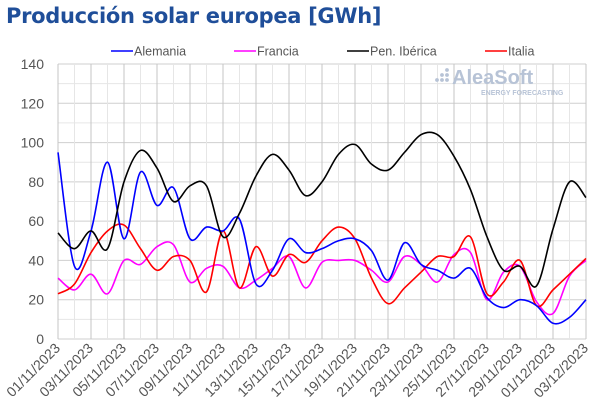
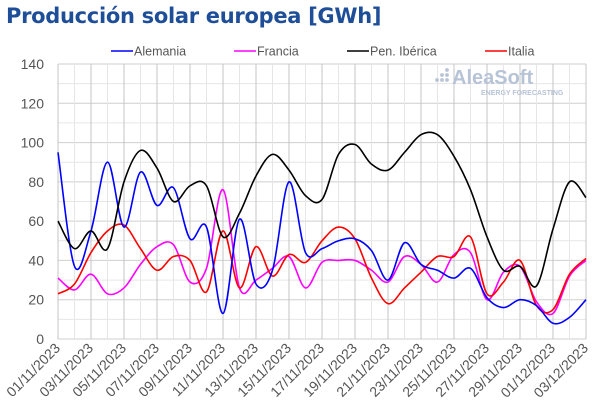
Pen. Ibérica/01/11/2023: 54 -> 60
Alemania/05/11/2023: 51 -> 57
Francia/05/11/2023: 40 -> 26
Alemania/11/11/2023: 55 -> 13
Francia/11/11/2023: 37 -> 76
Alemania/15/11/2023: 51 -> 80
Pen. Ibérica/17/11/2023: 80 -> 71
Italia/01/12/2023: 25 -> 15
